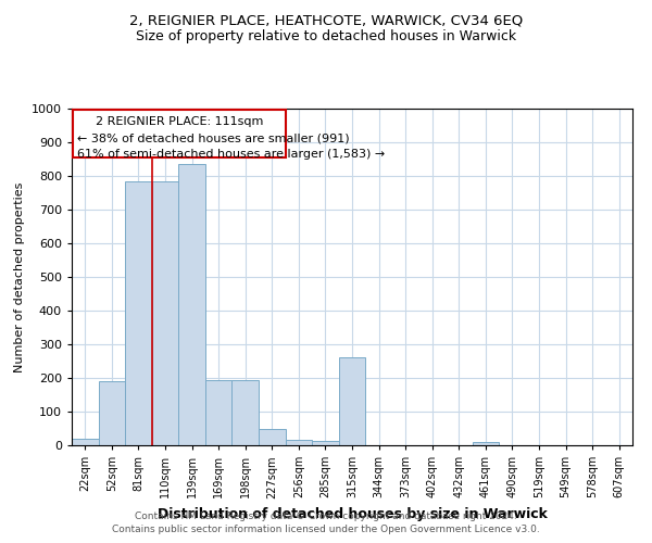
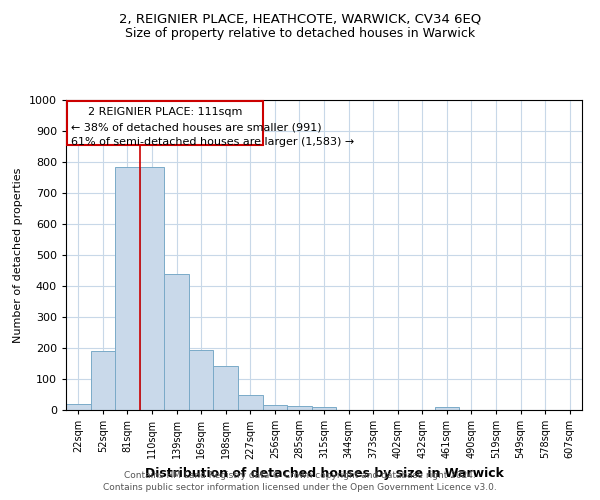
139sqm: 835 -> 438
198sqm: 195 -> 143
315sqm: 260 -> 10
